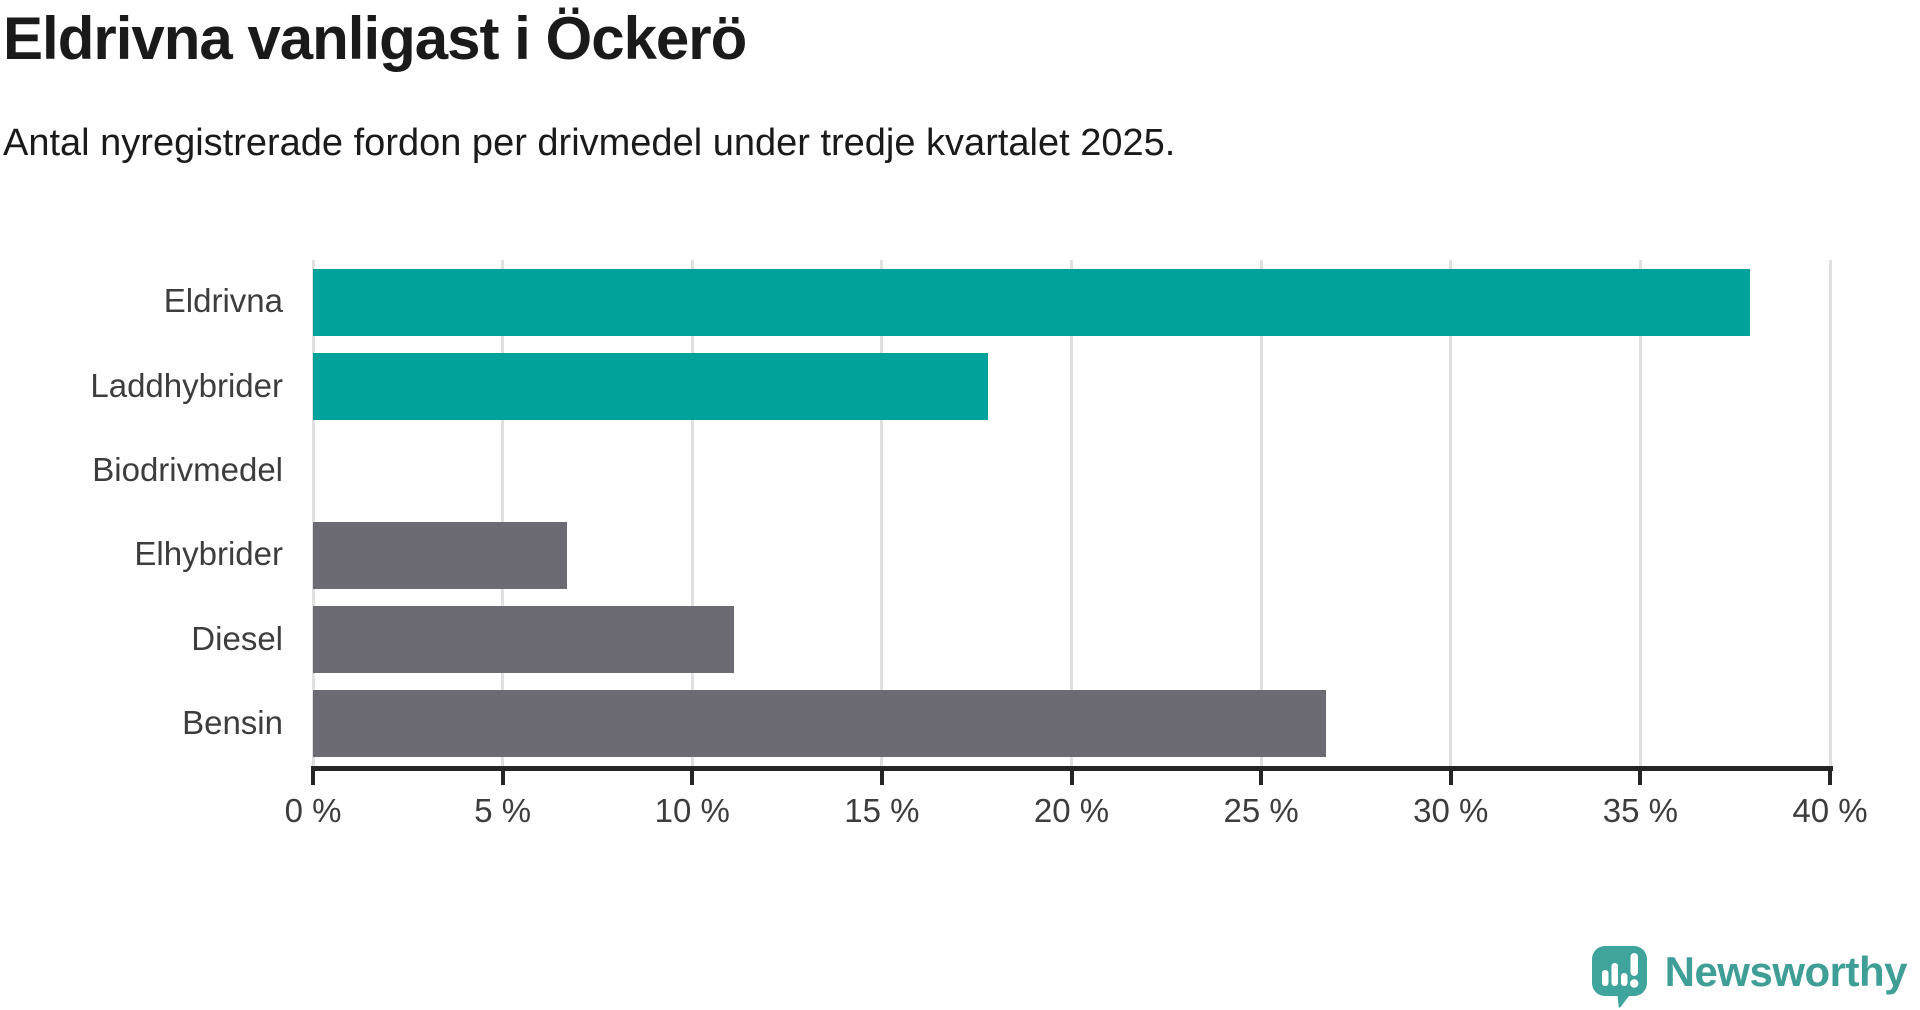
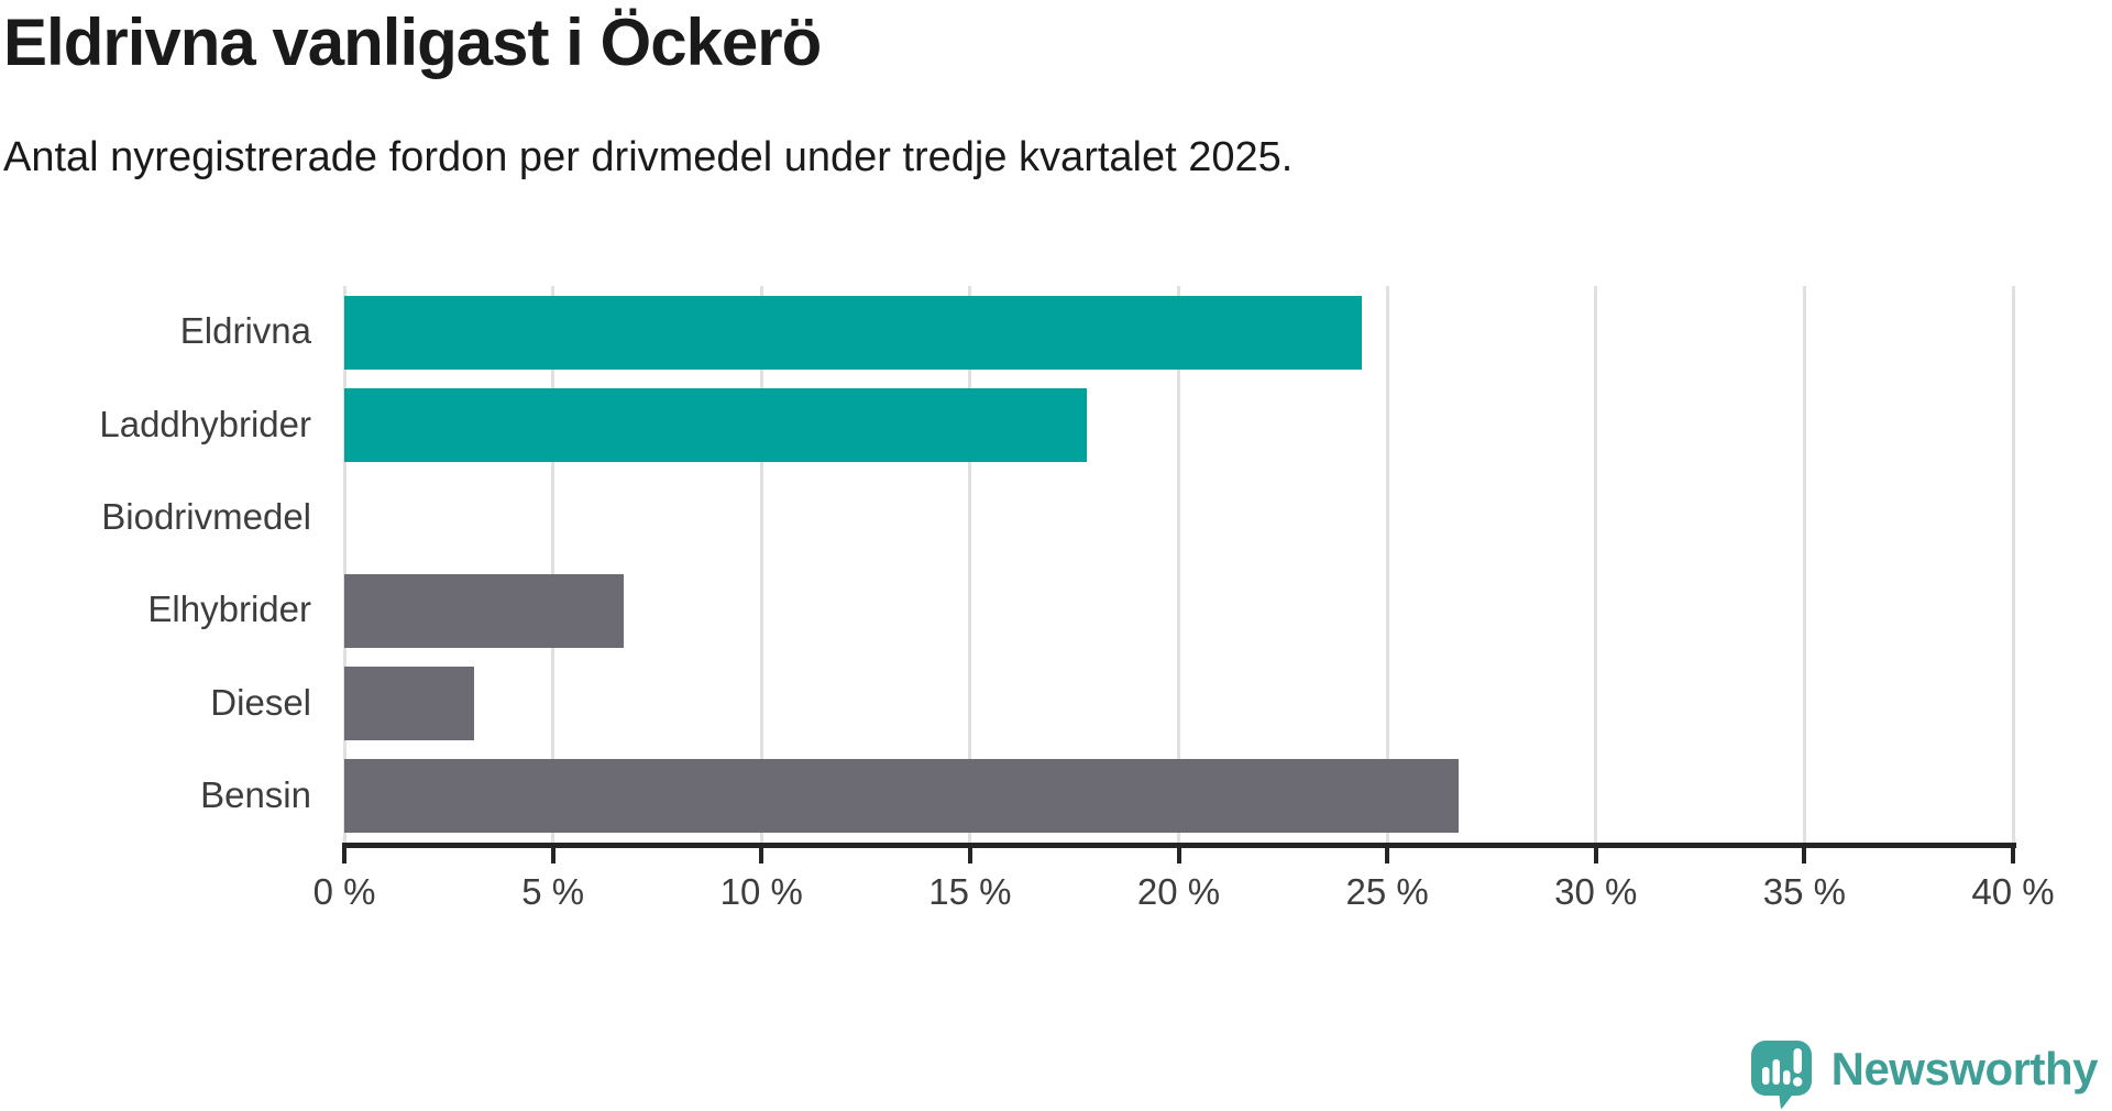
Eldrivna: 37.9% -> 24.4%
Diesel: 11.1% -> 3.1%
